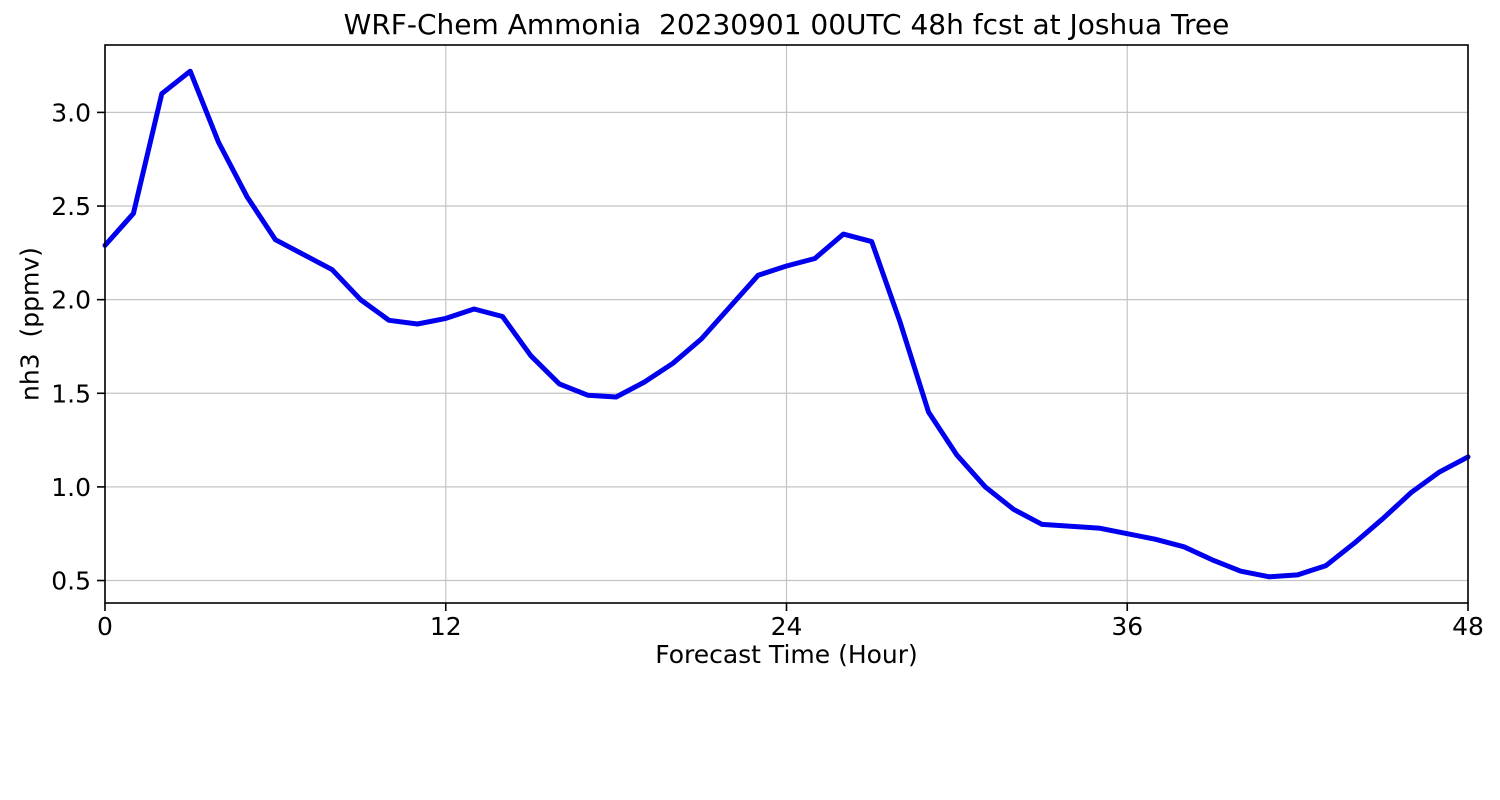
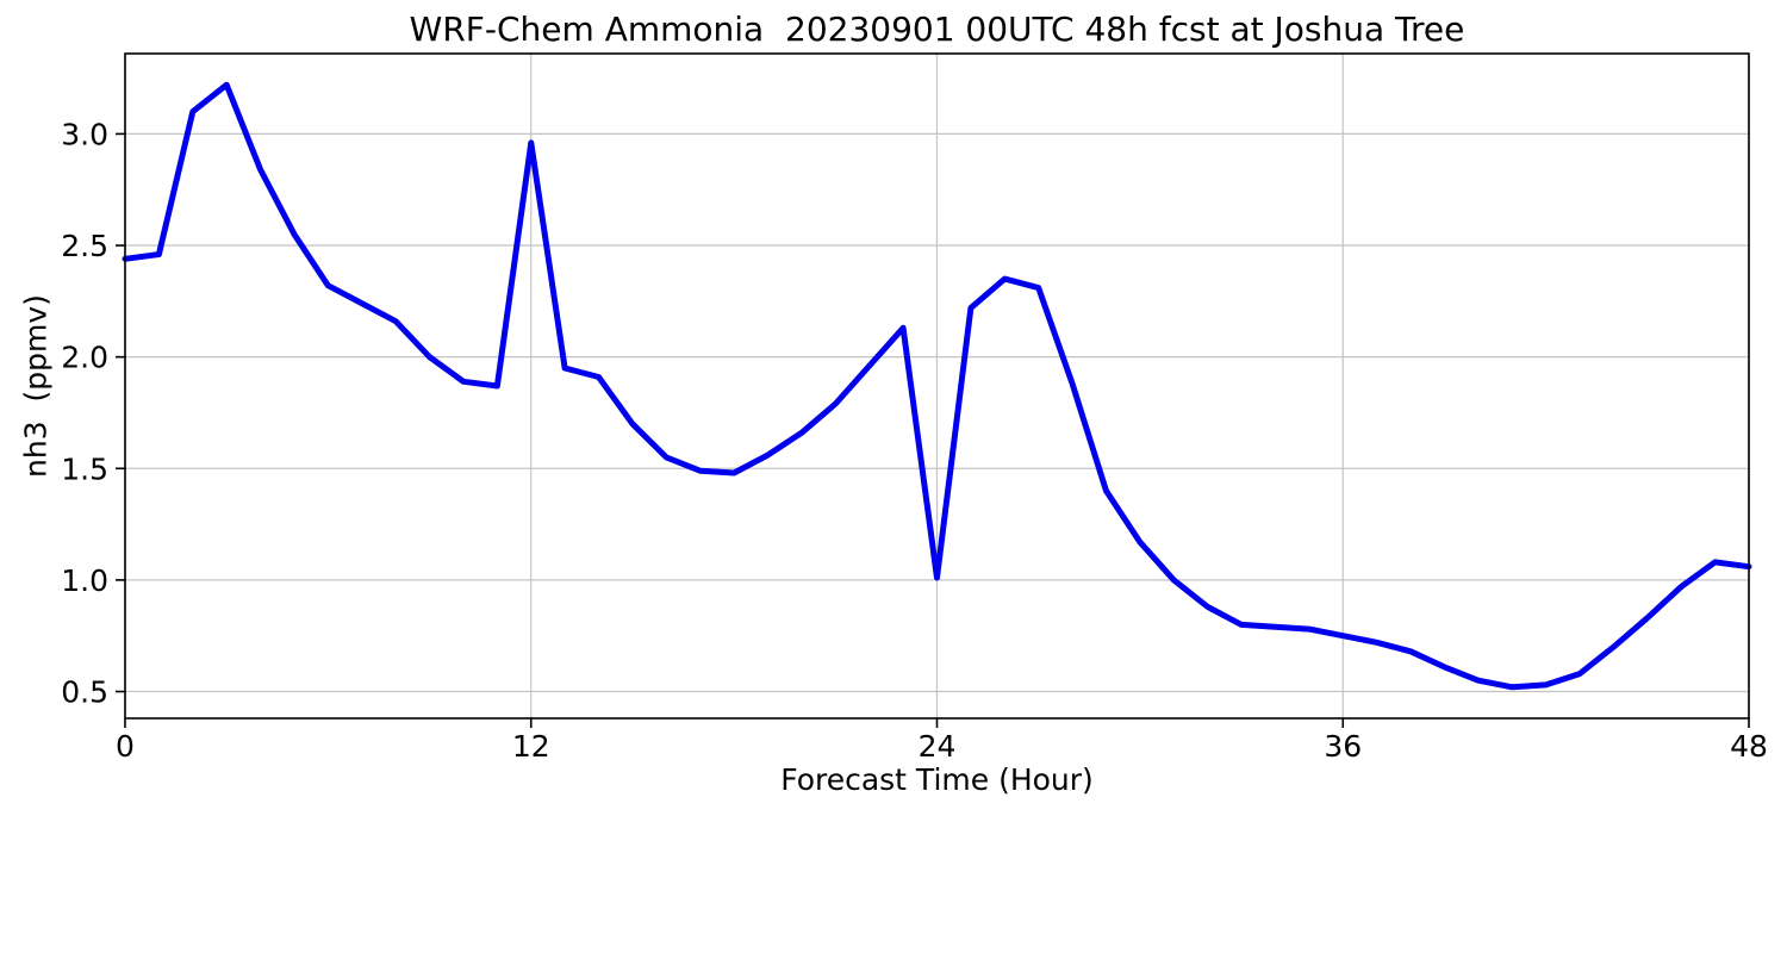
0: 2.29 -> 2.44
12: 1.90 -> 2.96
24: 2.18 -> 1.01
48: 1.16 -> 1.06
